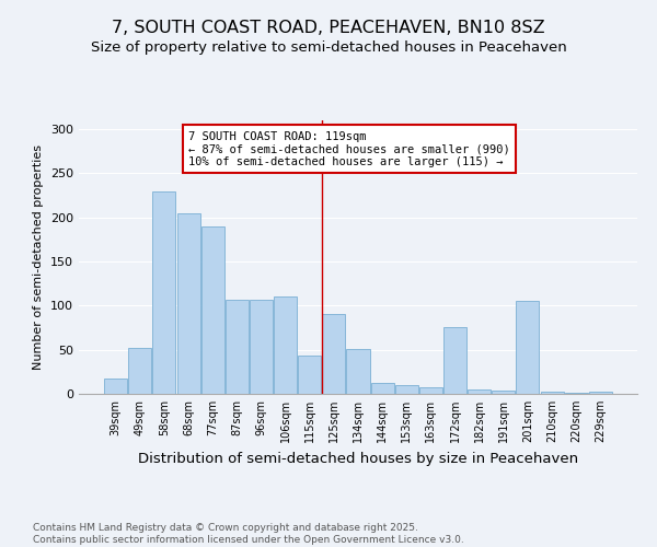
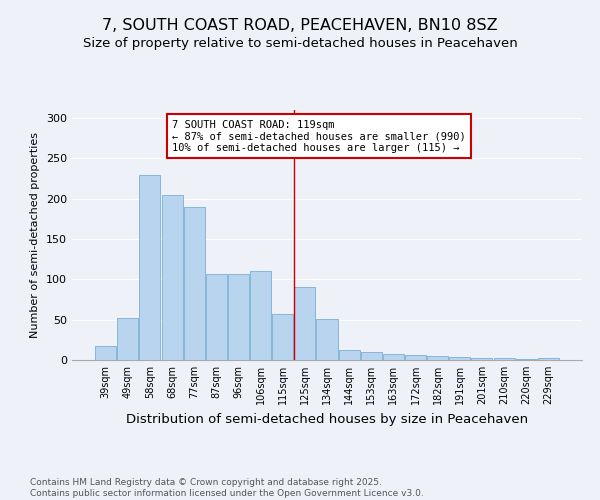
115sqm: 44 -> 57
172sqm: 76 -> 6
201sqm: 106 -> 2
